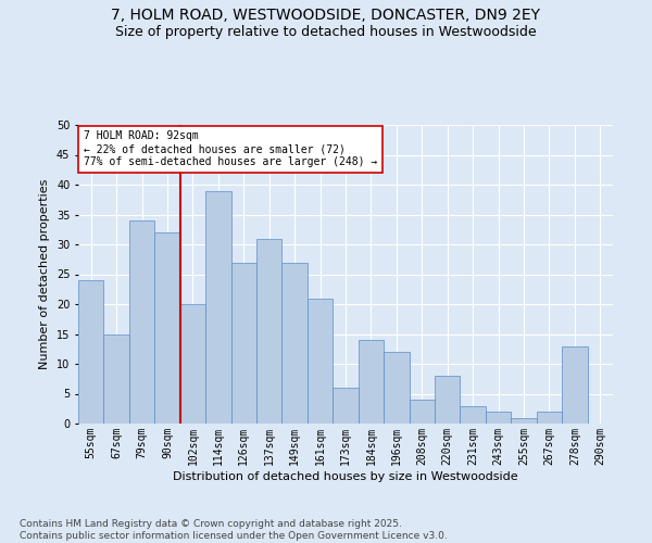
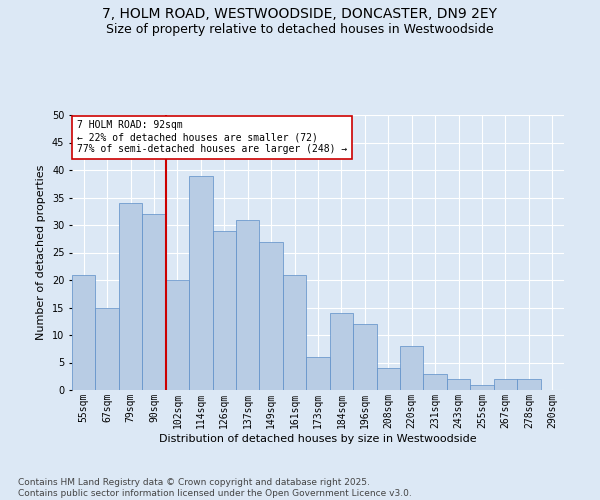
55sqm: 24 -> 21
126sqm: 27 -> 29
278sqm: 13 -> 2
